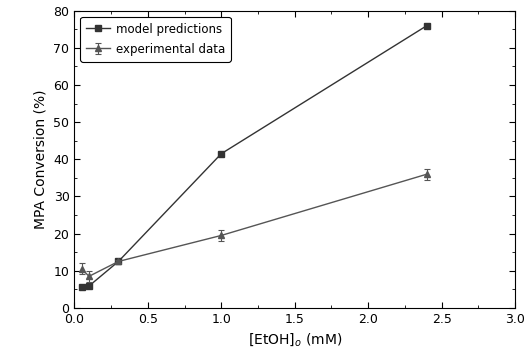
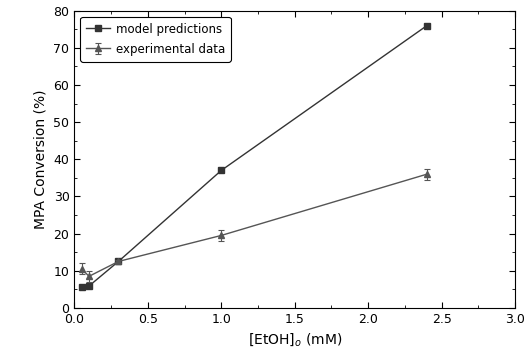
model predictions/1.0: 41.5 -> 37.0
